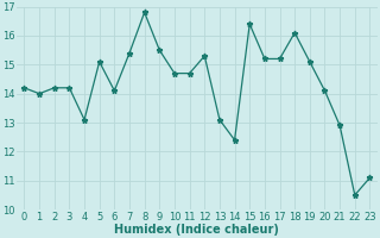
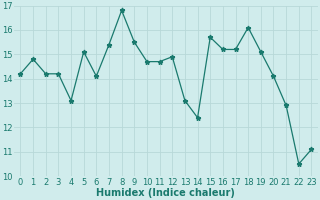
1: 14.0 -> 14.8
12: 15.3 -> 14.9
15: 16.4 -> 15.7
